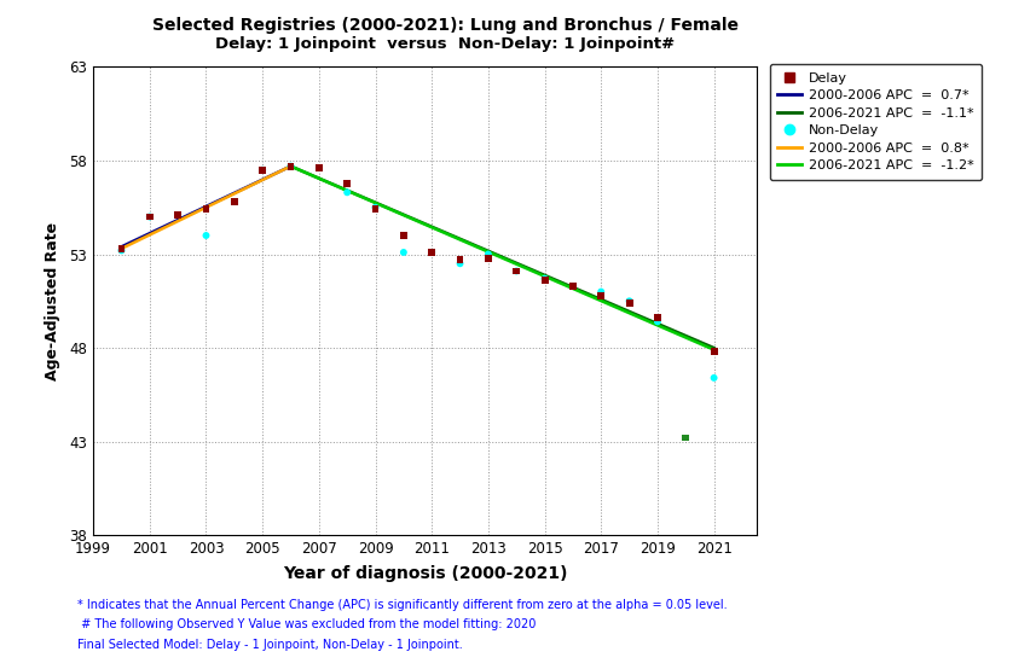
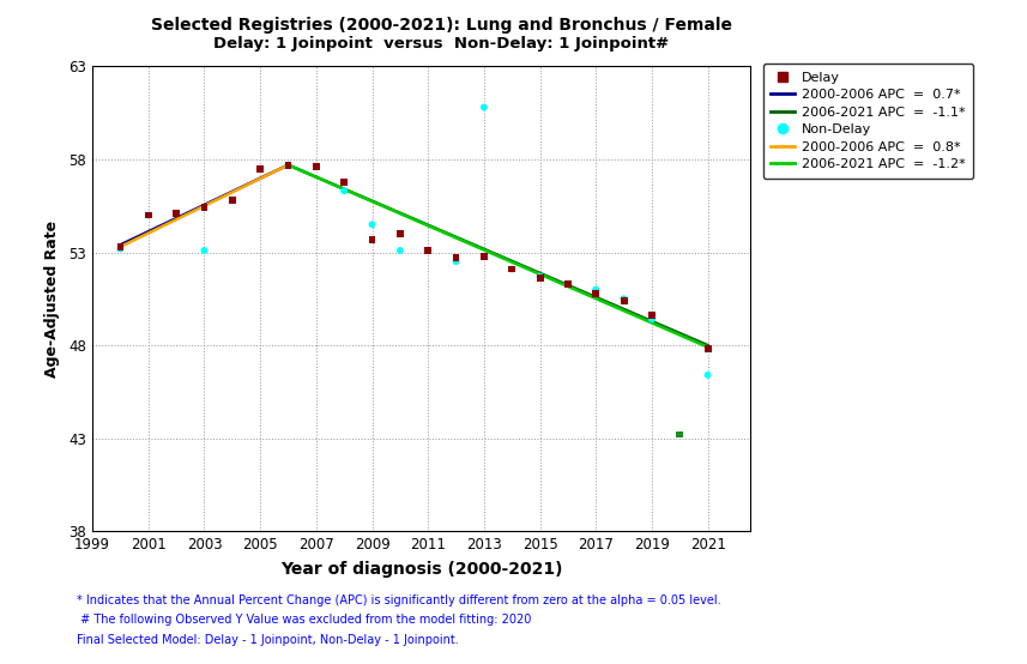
Non-Delay/2003: 54.0 -> 53.1
Delay/2009: 55.4 -> 53.7
Non-Delay/2009: 55.5 -> 54.5
Non-Delay/2013: 53.0 -> 60.8
